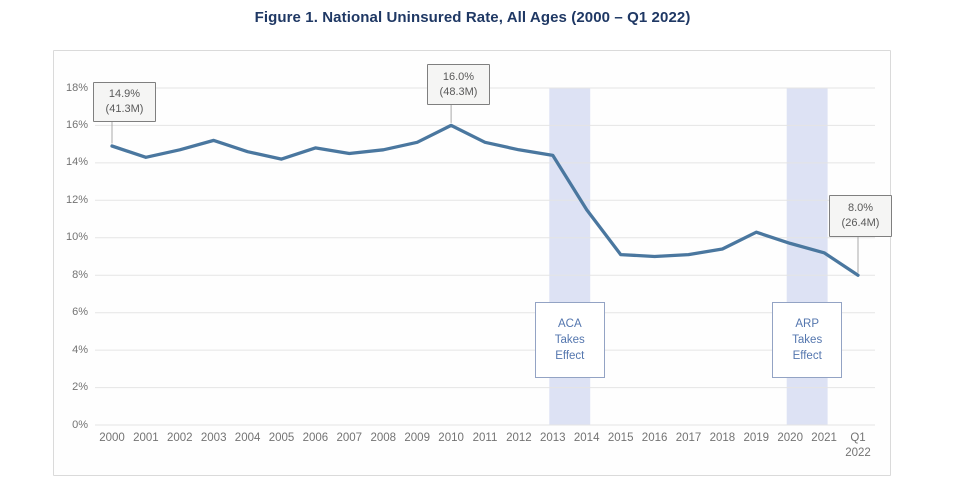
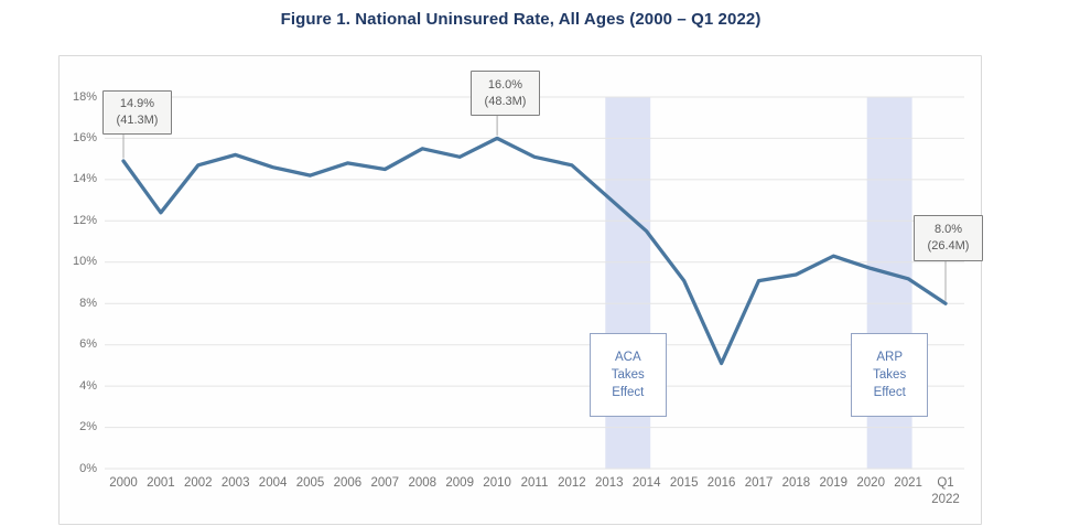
2001: 14.3% -> 12.4%
2008: 14.7% -> 15.5%
2013: 14.4% -> 13.1%
2016: 9.0% -> 5.1%
